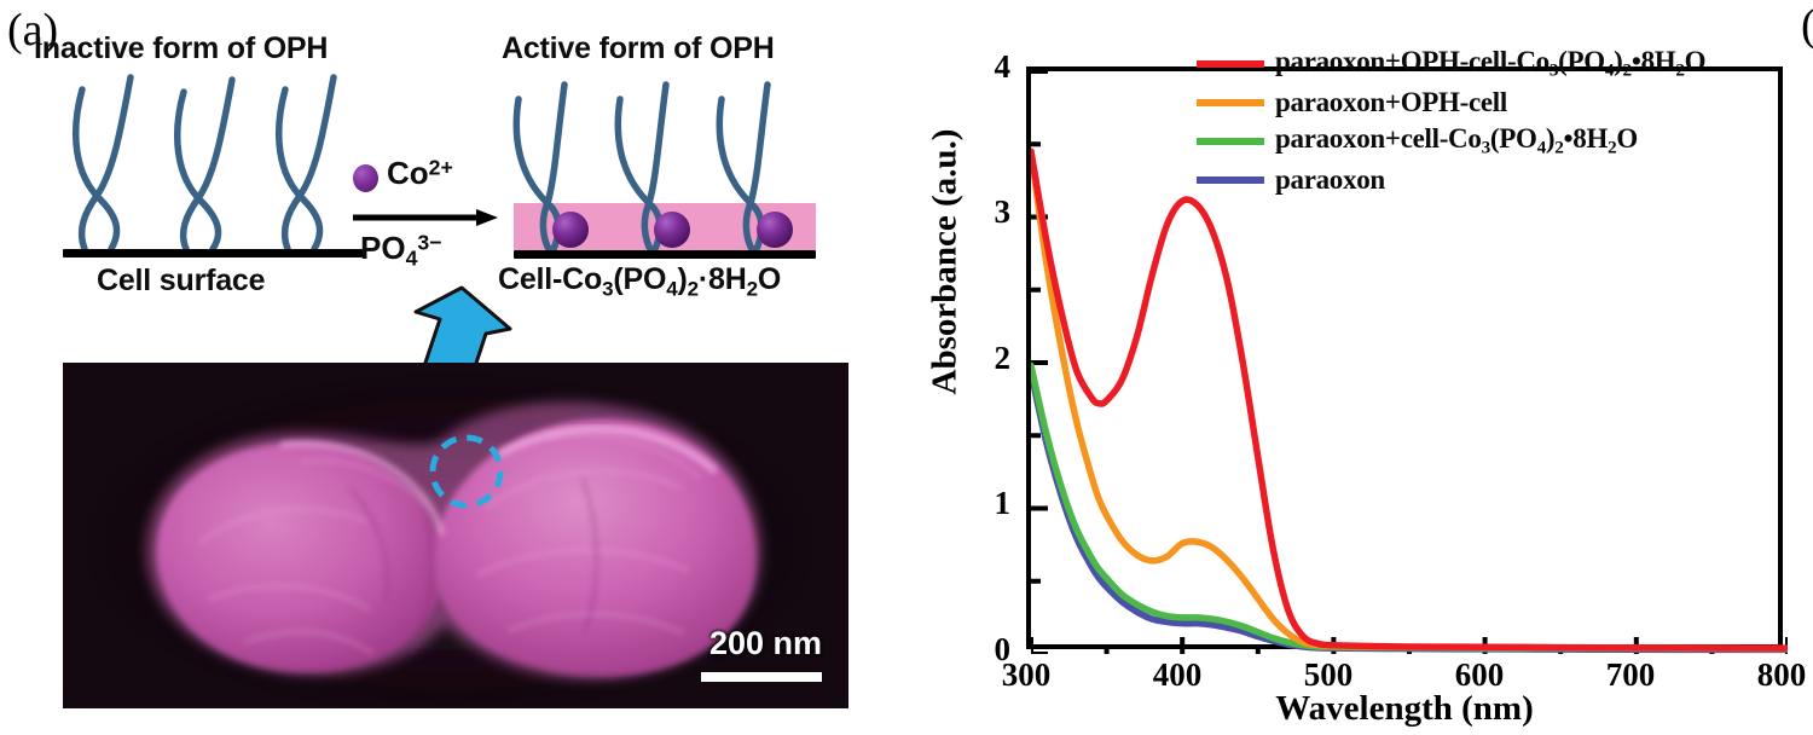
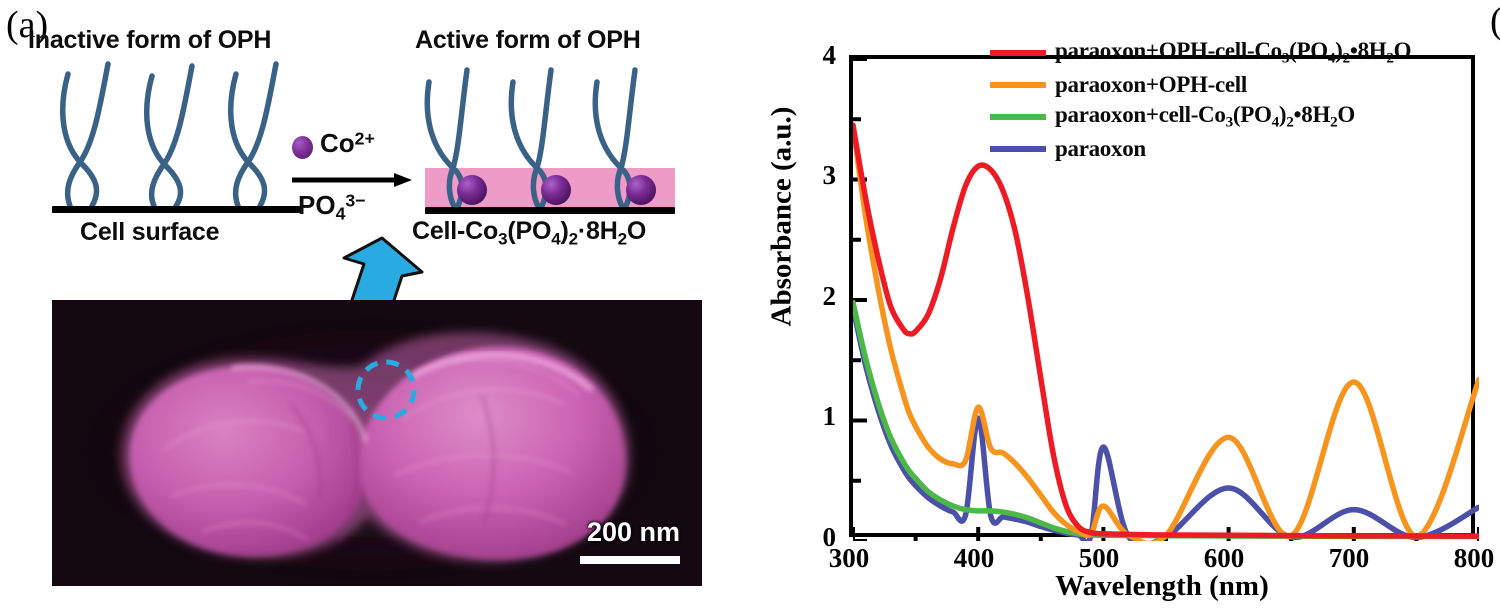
paraoxon+OPH-cell/400: 0.76 -> 1.11
paraoxon/400: 0.21 -> 1.02
paraoxon+OPH-cell/500: 0.06 -> 0.29
paraoxon/500: 0.04 -> 0.78
paraoxon+OPH-cell/600: 0.05 -> 0.86
paraoxon/600: 0.03 -> 0.44
paraoxon+OPH-cell/700: 0.04 -> 1.32
paraoxon/700: 0.03 -> 0.26
paraoxon+OPH-cell/800: 0.04 -> 1.34
paraoxon/800: 0.03 -> 0.28
